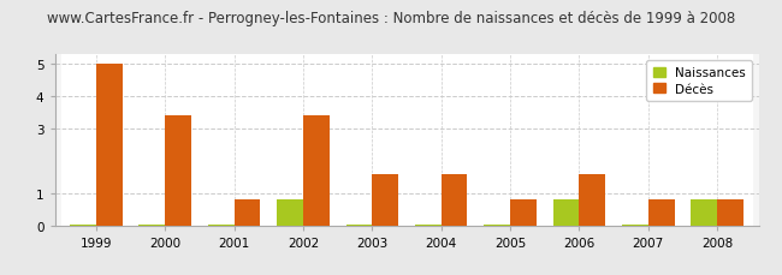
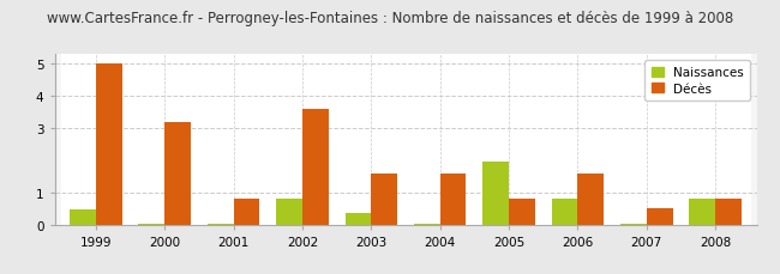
Naissances/1999: 0.03 -> 0.45
Décès/2000: 3.4 -> 3.2
Décès/2002: 3.4 -> 3.6
Naissances/2003: 0.03 -> 0.35
Naissances/2005: 0.03 -> 1.95
Décès/2007: 0.8 -> 0.5
